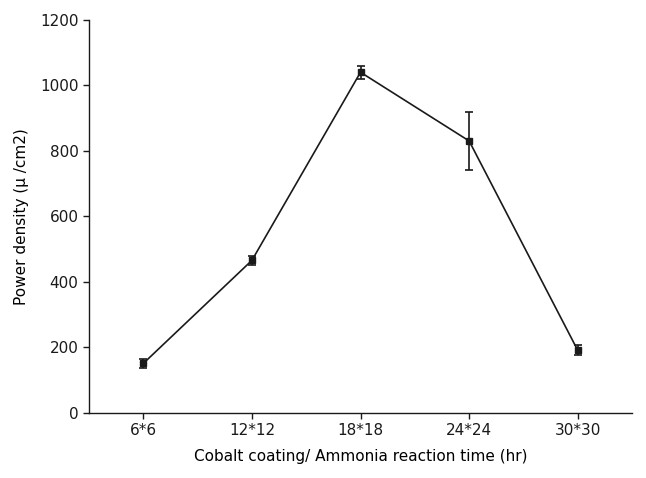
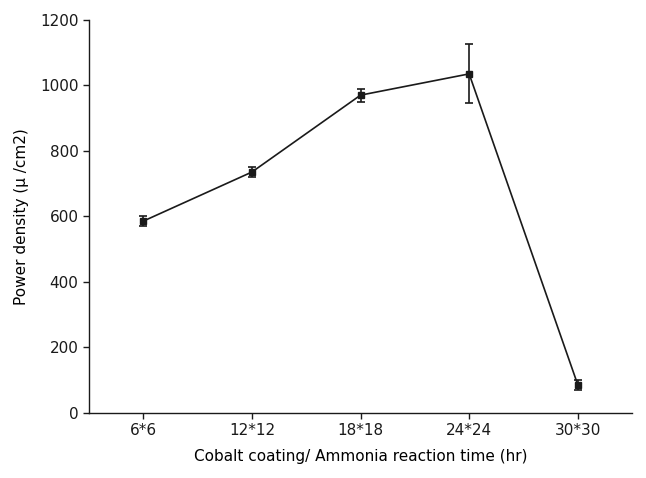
6*6: 150 -> 585
12*12: 465 -> 735
18*18: 1040 -> 970
24*24: 830 -> 1035
30*30: 190 -> 85
